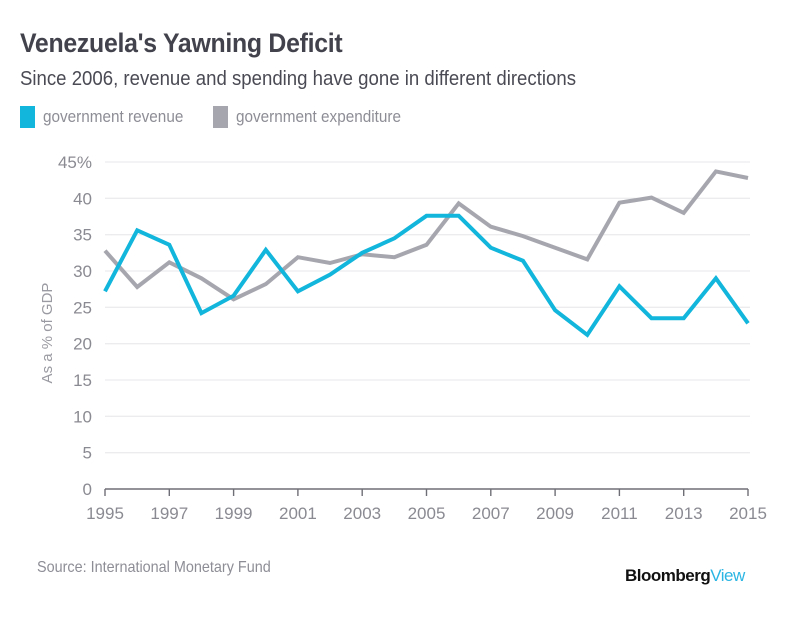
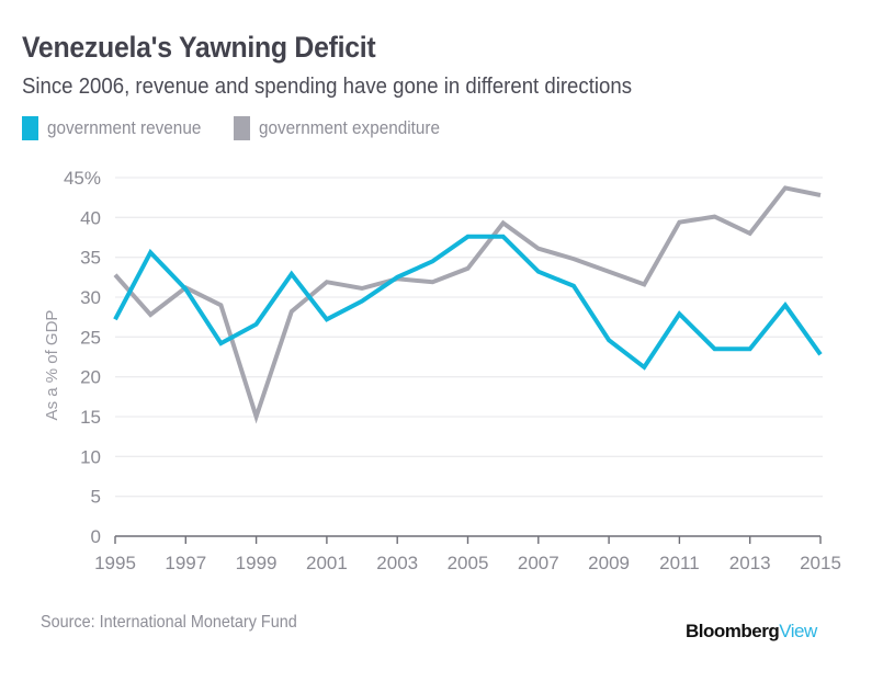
government revenue/1997: 34% -> 31%
government expenditure/1999: 26% -> 15%
